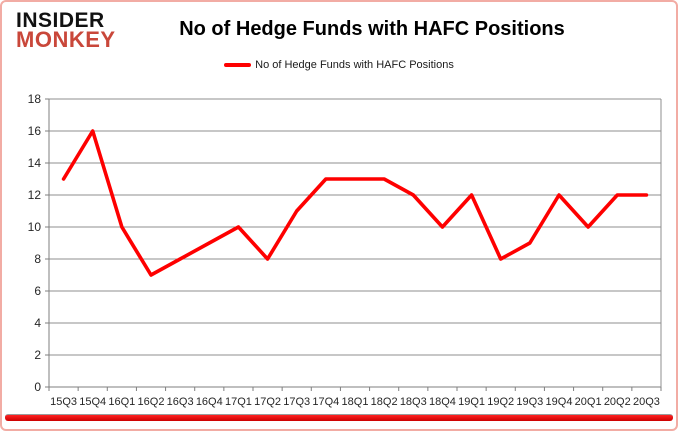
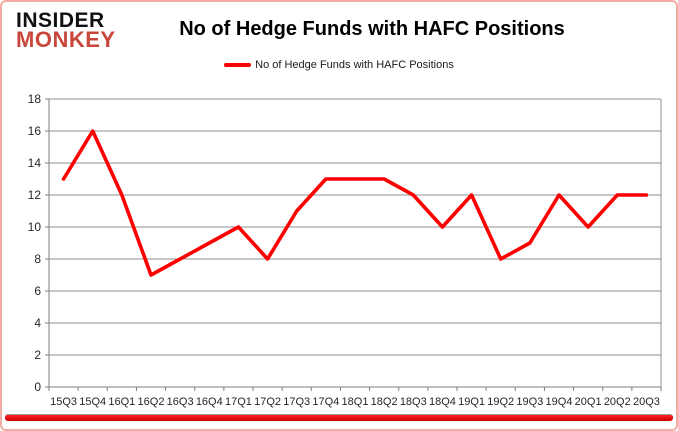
16Q1: 10 -> 12
